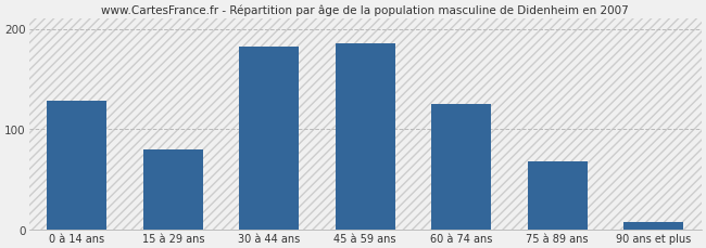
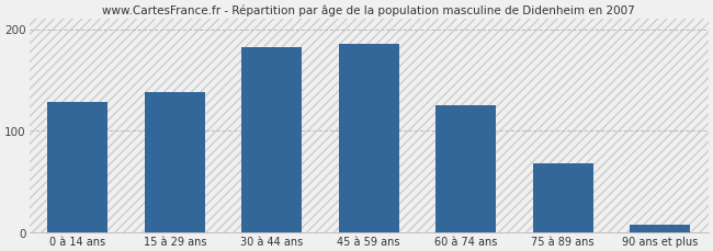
15 à 29 ans: 80 -> 138
